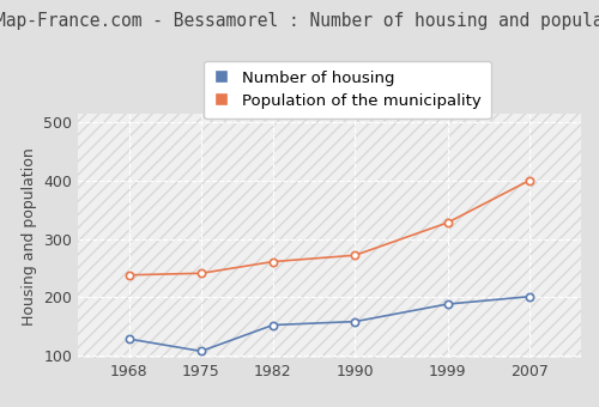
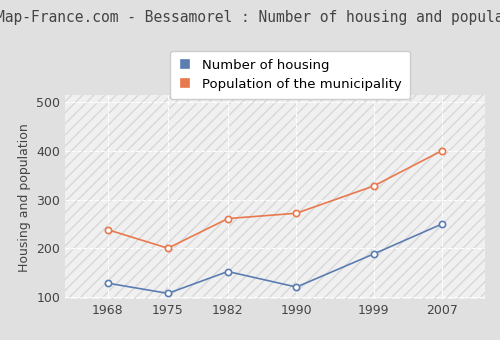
Population of the municipality/1975: 241 -> 200
Number of housing/1990: 158 -> 120
Number of housing/2007: 201 -> 250
